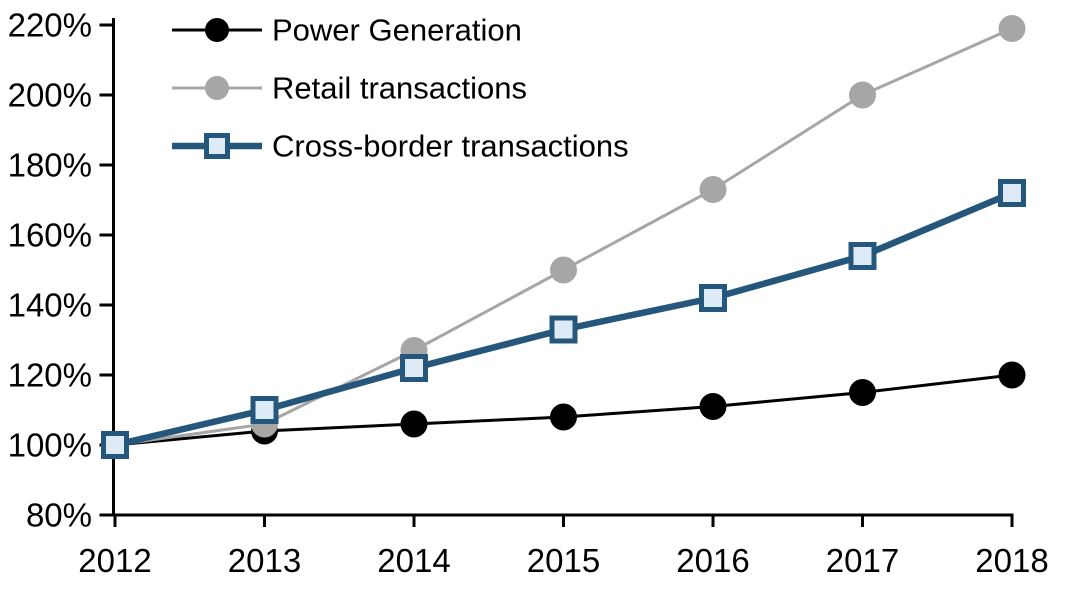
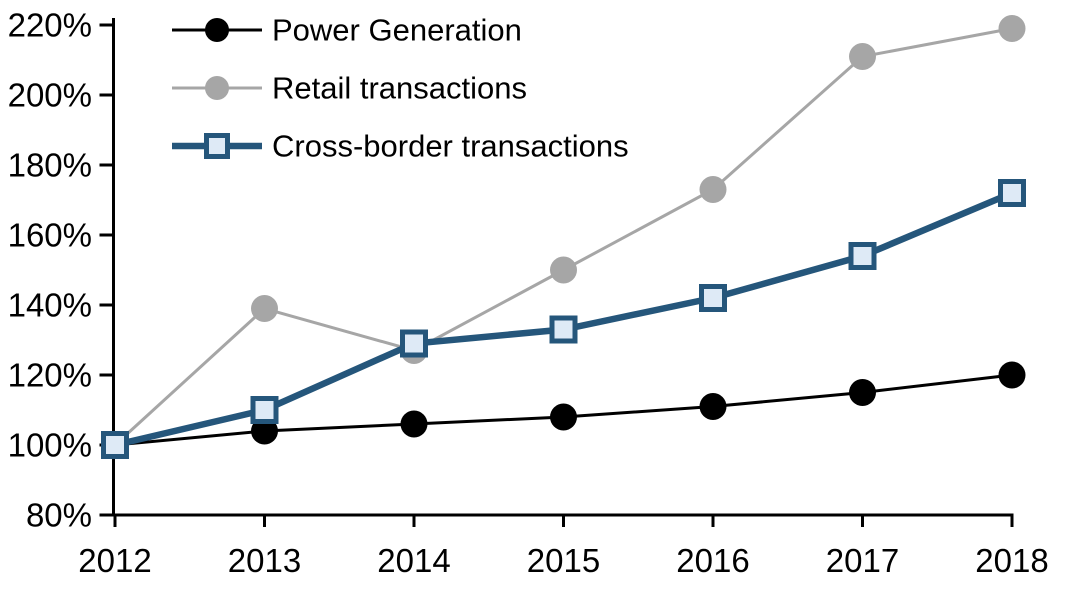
Retail transactions/2013: 106% -> 139%
Cross-border transactions/2014: 122% -> 129%
Retail transactions/2017: 200% -> 211%
